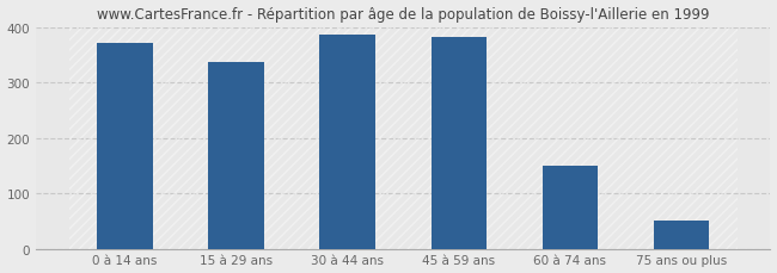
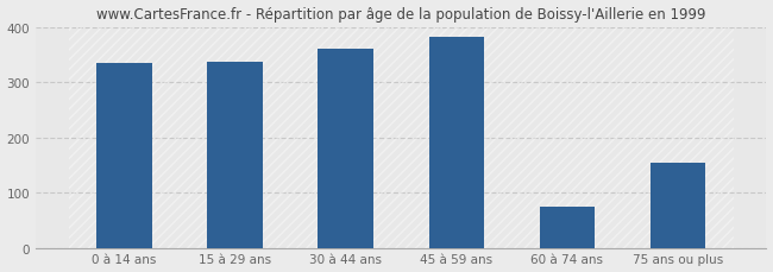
0 à 14 ans: 372 -> 335
30 à 44 ans: 387 -> 360
60 à 74 ans: 150 -> 75
75 ans ou plus: 50 -> 155
